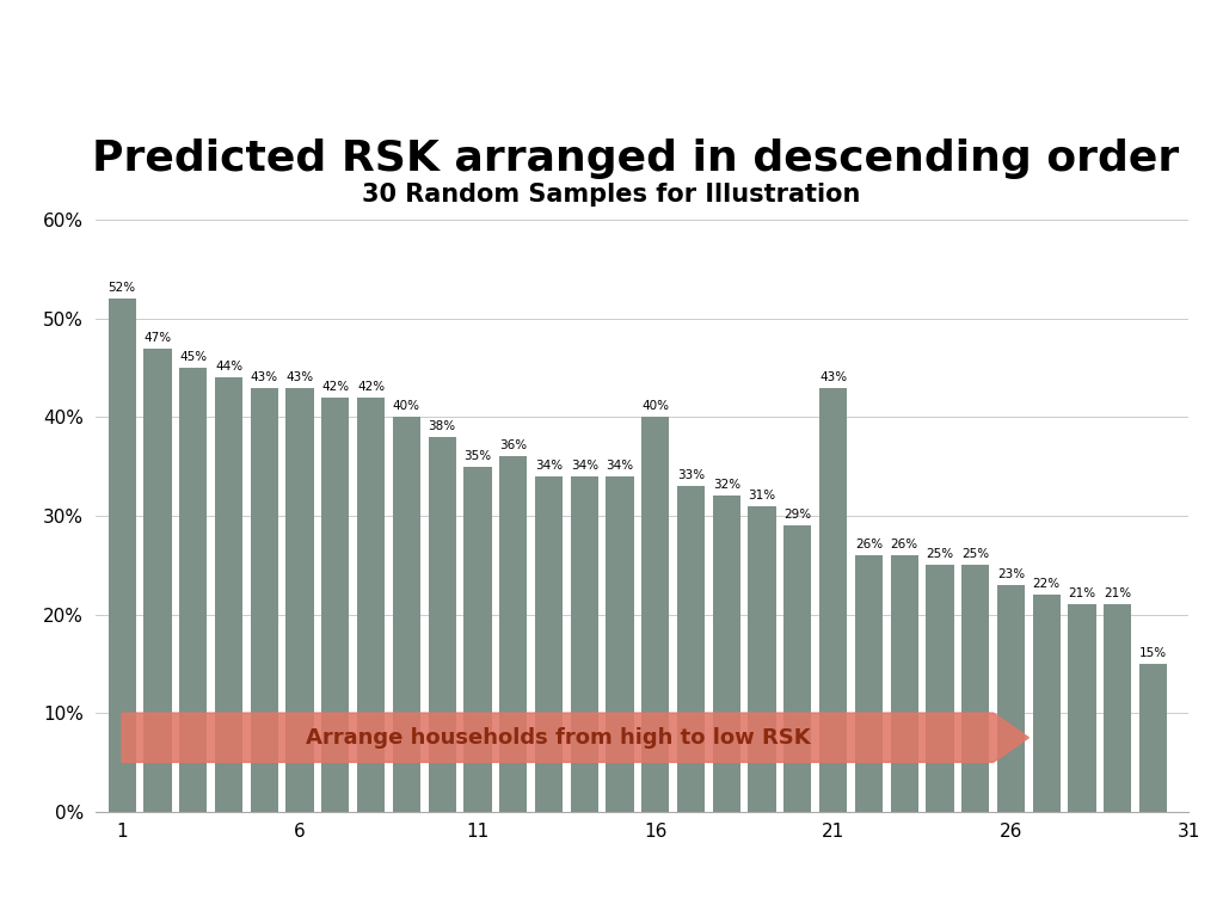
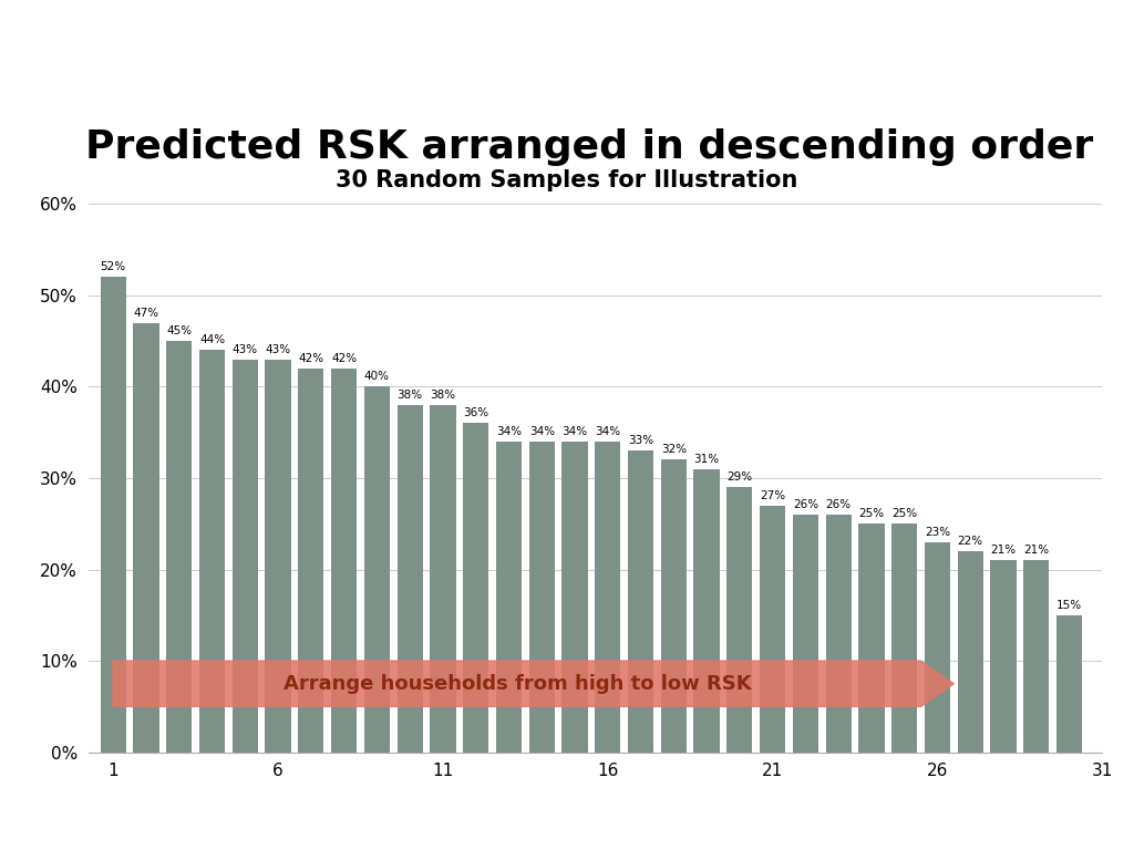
11: 35% -> 38%
16: 40% -> 34%
21: 43% -> 27%
